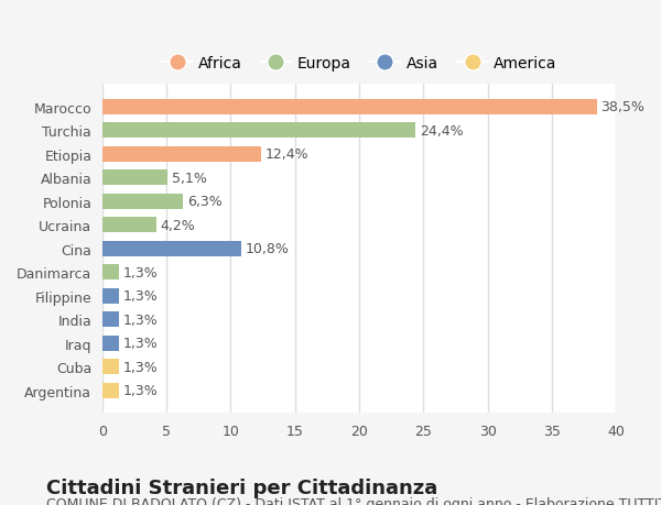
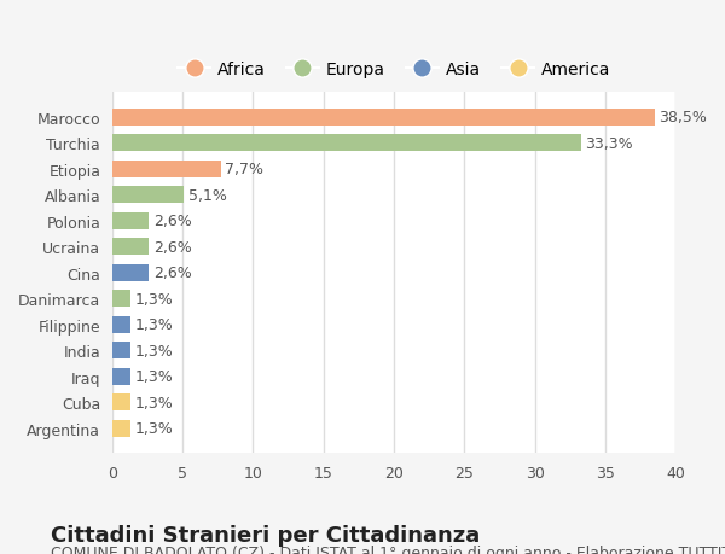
Turchia: 24,4% -> 33,3%
Etiopia: 12,4% -> 7,7%
Polonia: 6,3% -> 2,6%
Ucraina: 4,2% -> 2,6%
Cina: 10,8% -> 2,6%
